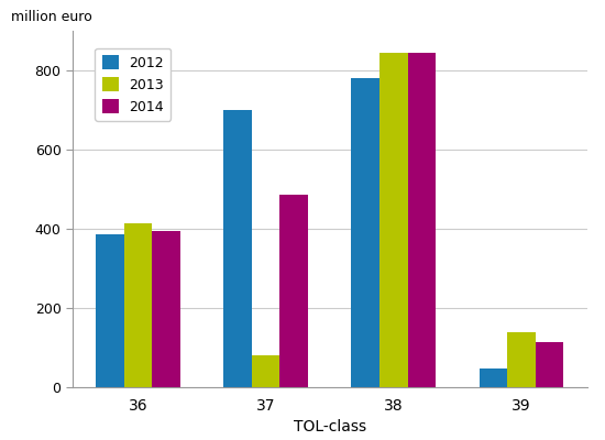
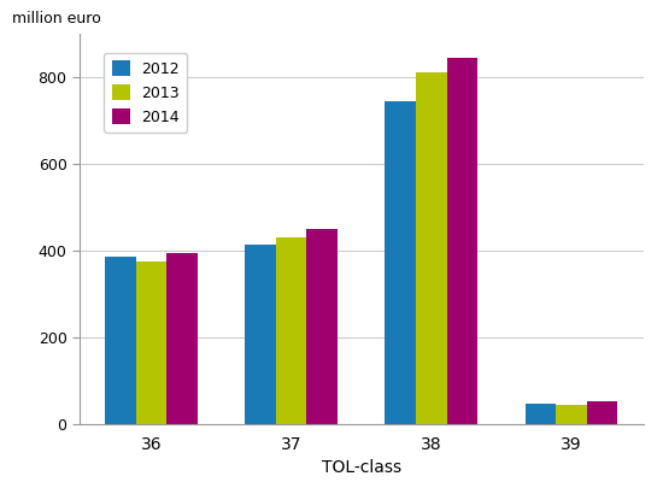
2013/36: 415 -> 375
2012/37: 700 -> 415
2013/37: 80 -> 430
2014/37: 485 -> 450
2012/38: 780 -> 745
2013/38: 845 -> 810
2013/39: 140 -> 45
2014/39: 115 -> 52
